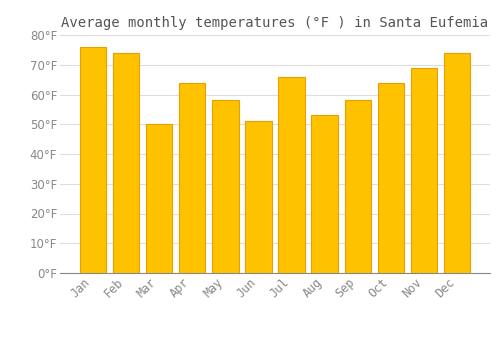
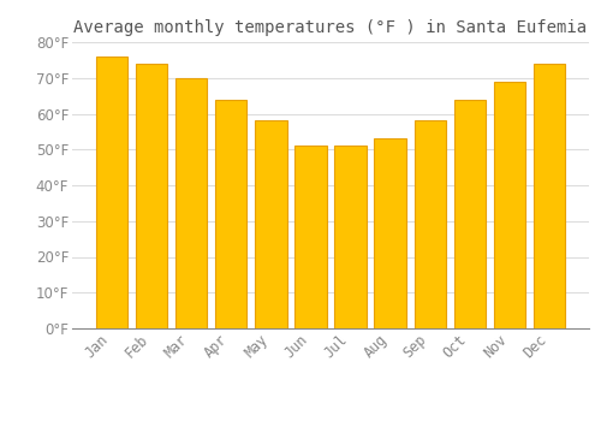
Mar: 50°F -> 70°F
Jul: 66°F -> 51°F
